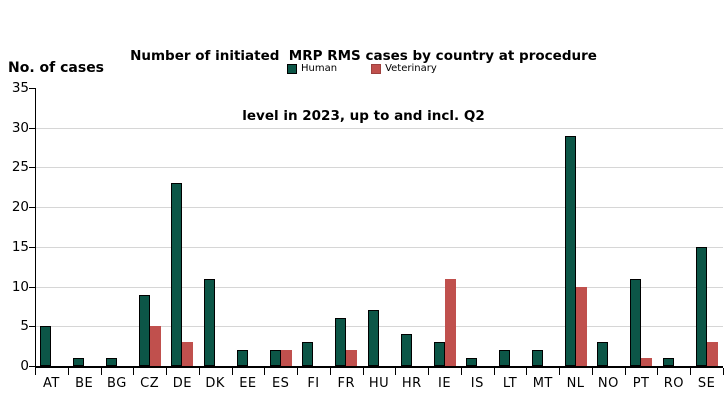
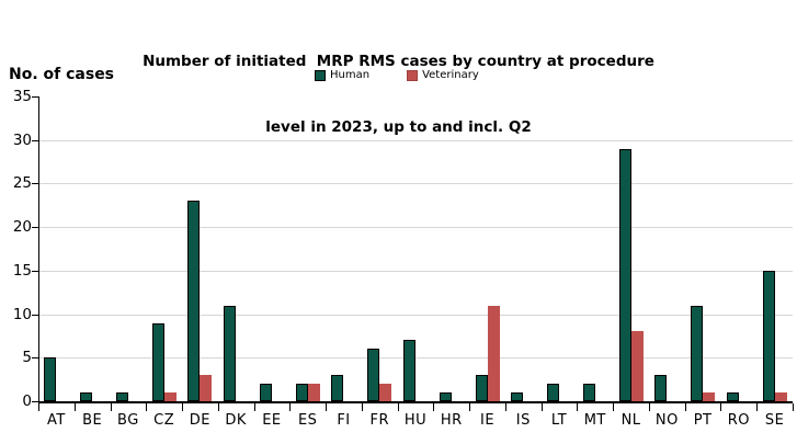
Veterinary/CZ: 5 -> 1
Human/HR: 4 -> 1
Veterinary/NL: 10 -> 8
Veterinary/SE: 3 -> 1
